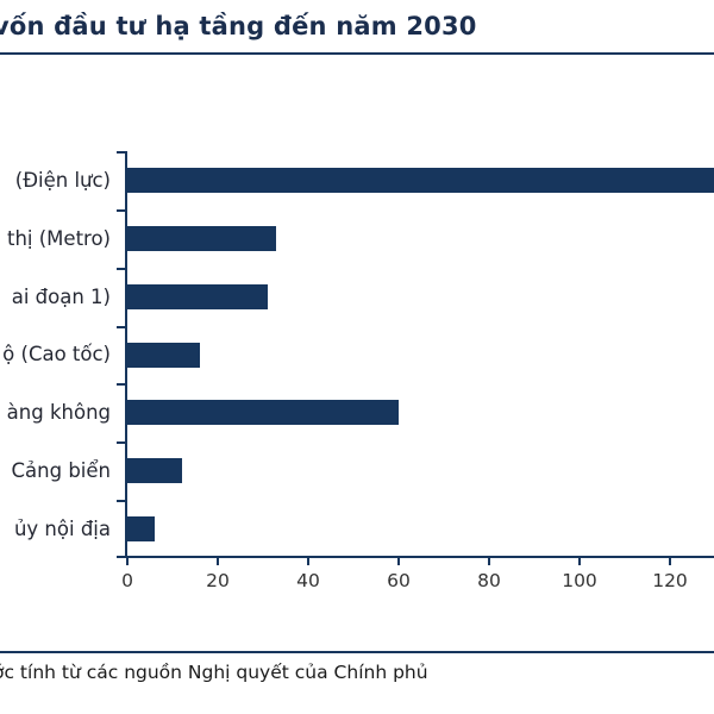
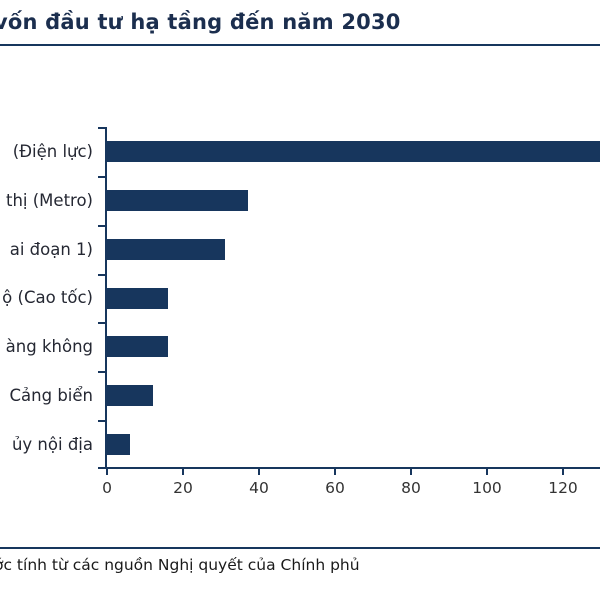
thị (Metro): 33 -> 37
àng không: 60 -> 16
